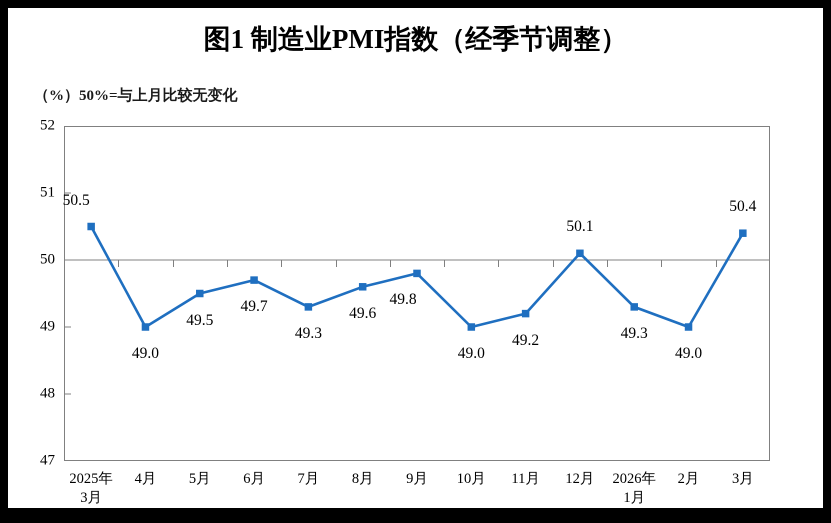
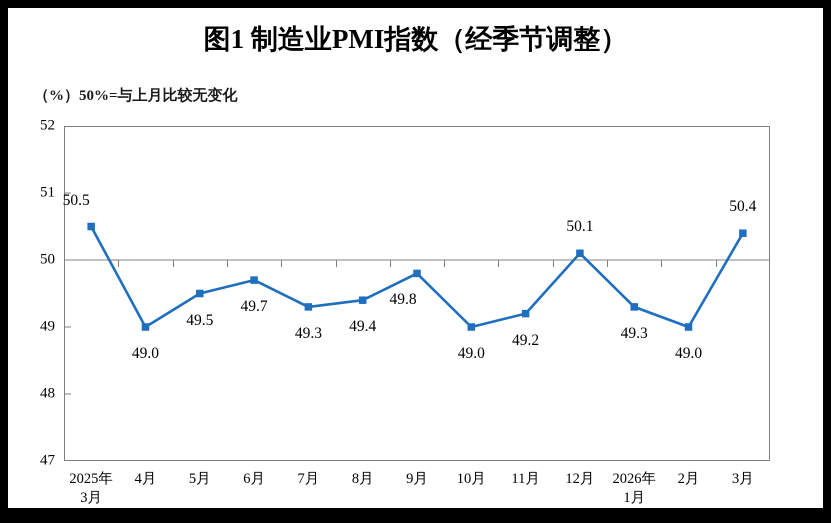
8月: 49.6 -> 49.4
